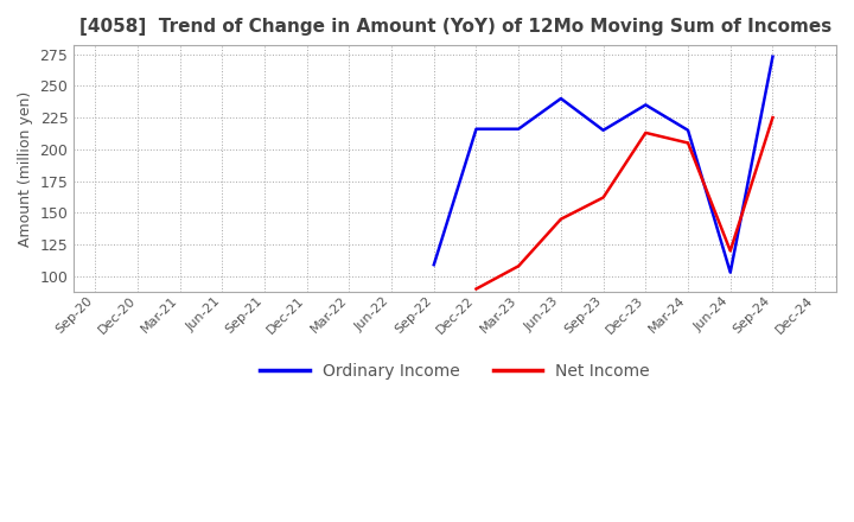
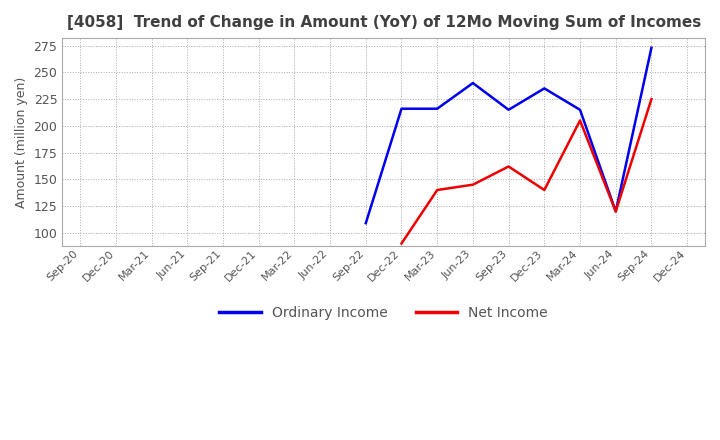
Net Income/Mar-23: 108 -> 140
Net Income/Dec-23: 213 -> 140
Ordinary Income/Jun-24: 103 -> 120
